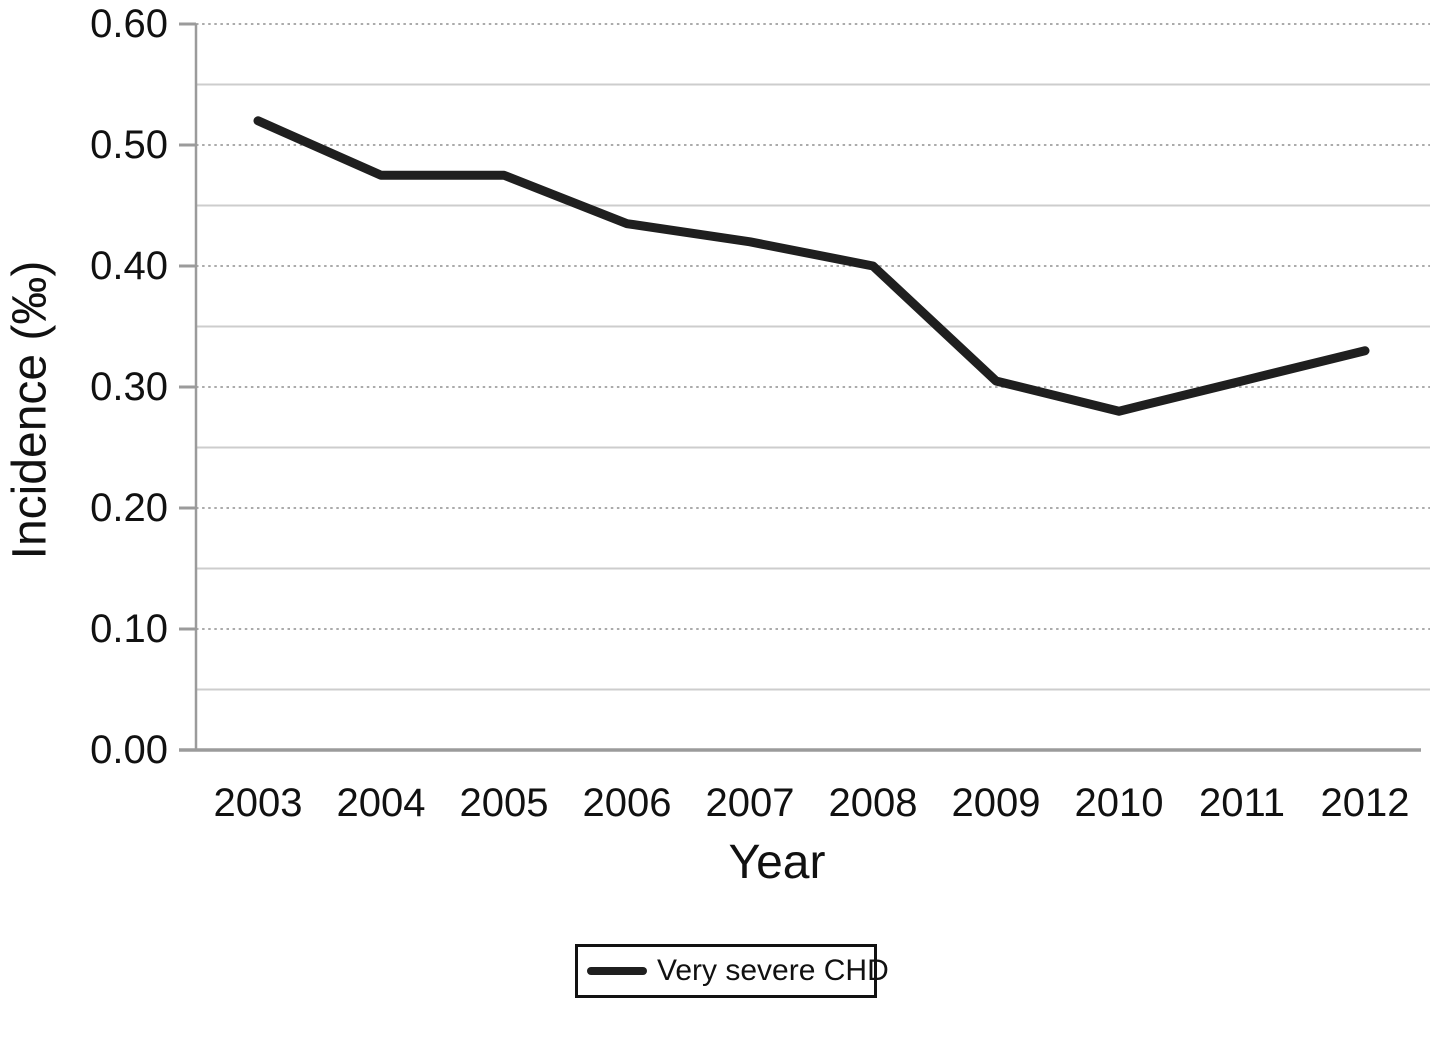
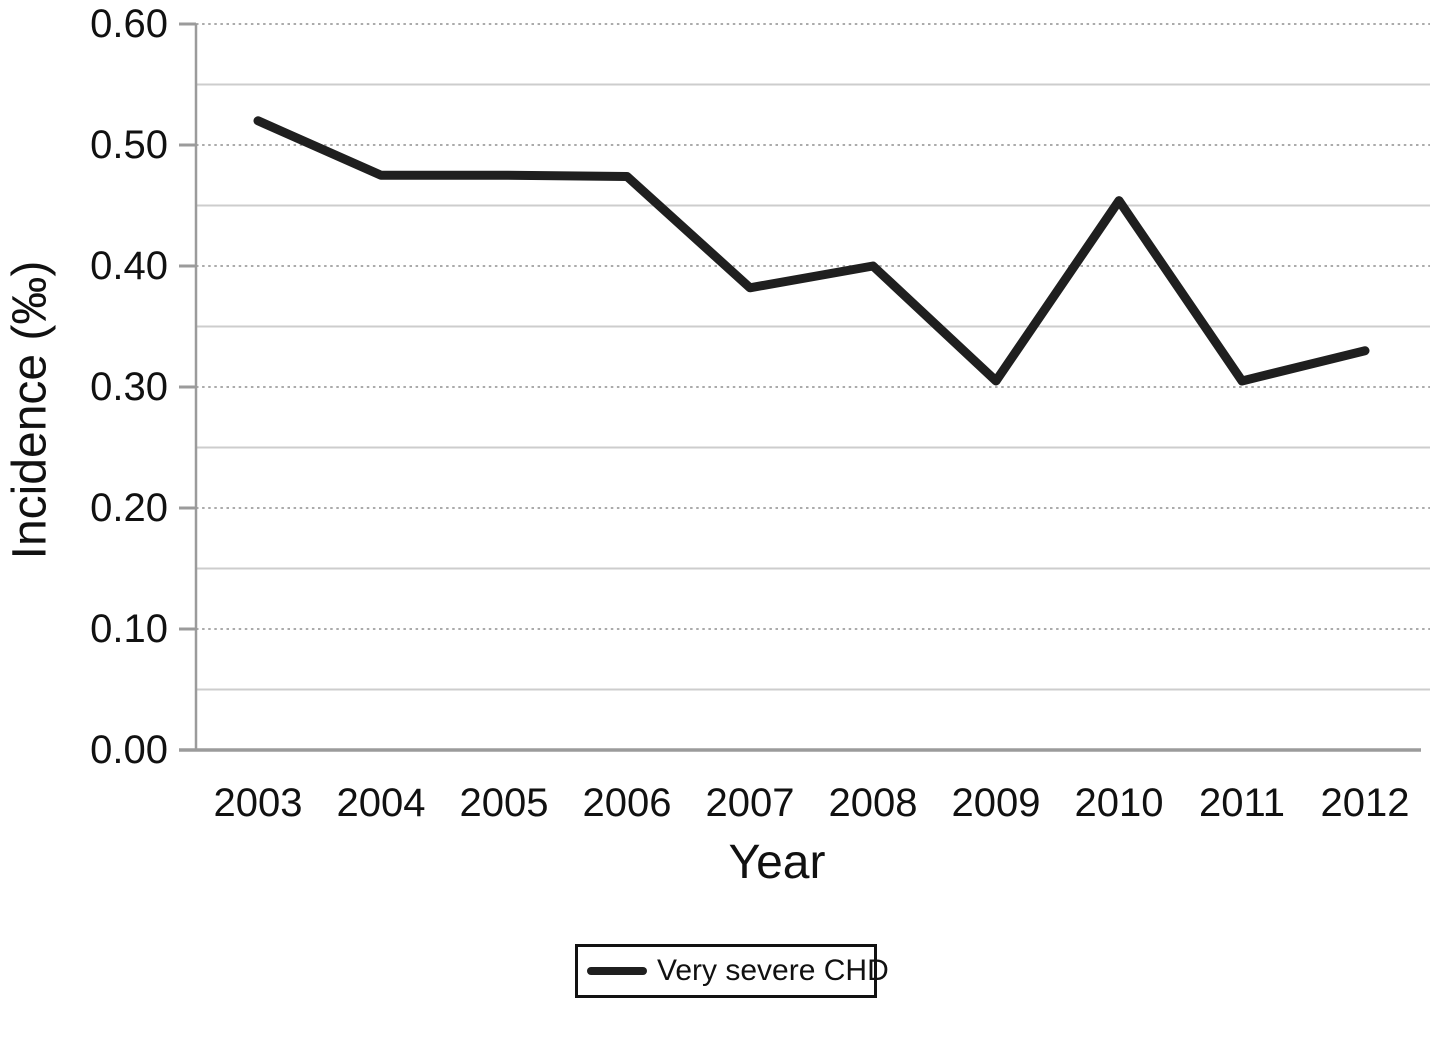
2006: 0.435 -> 0.474
2007: 0.420 -> 0.382
2010: 0.280 -> 0.454
